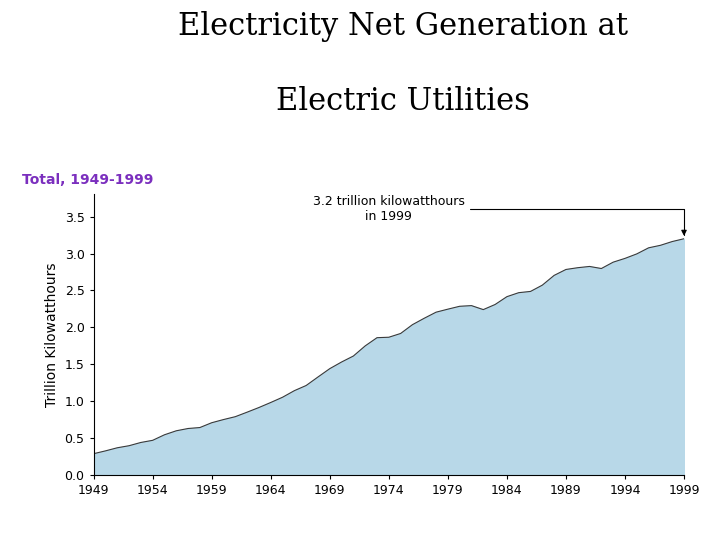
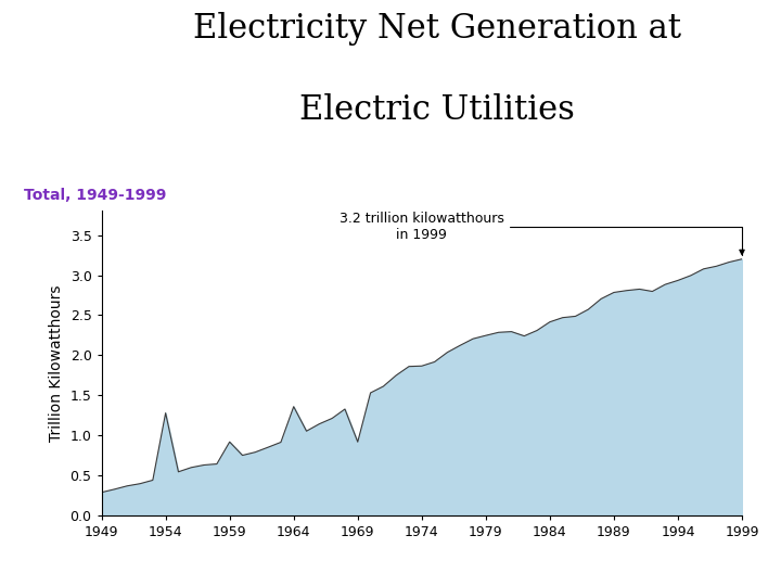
1954: 0.47 -> 1.28
1959: 0.71 -> 0.92
1964: 0.98 -> 1.36
1969: 1.44 -> 0.92
